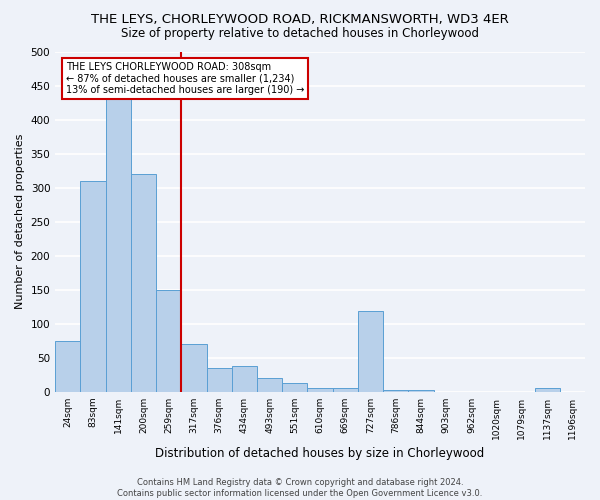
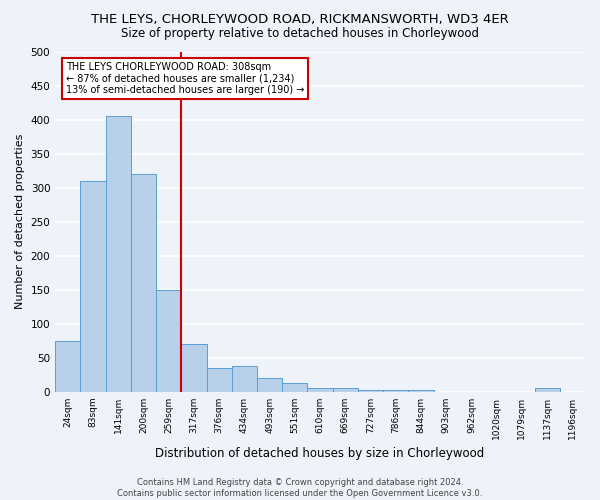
141sqm: 434 -> 405
727sqm: 118 -> 3
